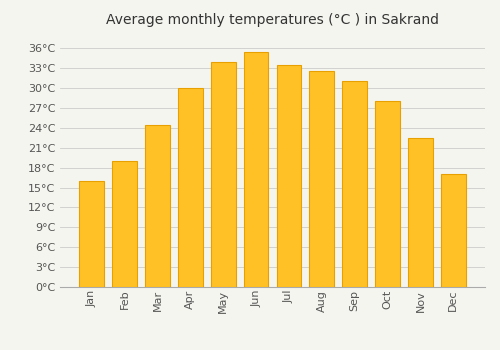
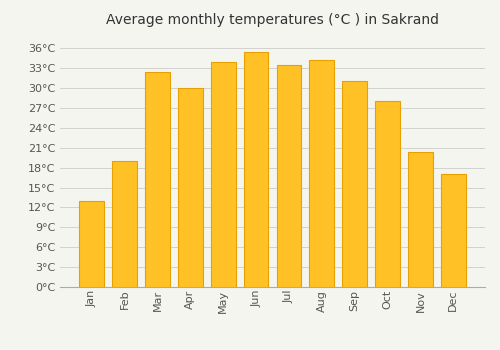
Jan: 16.0°C -> 13.0°C
Mar: 24.5°C -> 32.4°C
Aug: 32.5°C -> 34.2°C
Nov: 22.5°C -> 20.4°C
